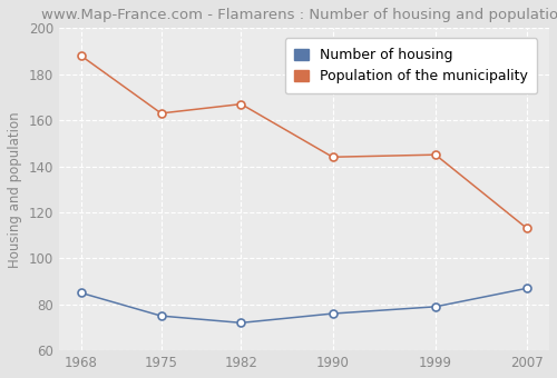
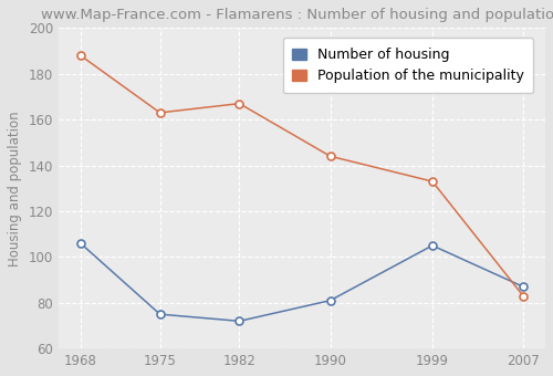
Number of housing/1968: 85 -> 106
Number of housing/1990: 76 -> 81
Number of housing/1999: 79 -> 105
Population of the municipality/1999: 145 -> 133
Population of the municipality/2007: 113 -> 83
